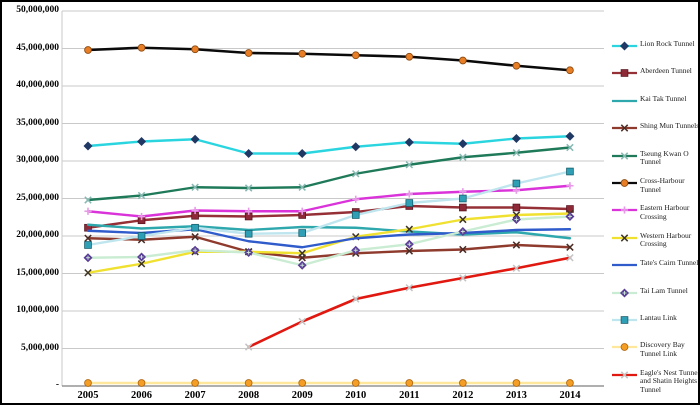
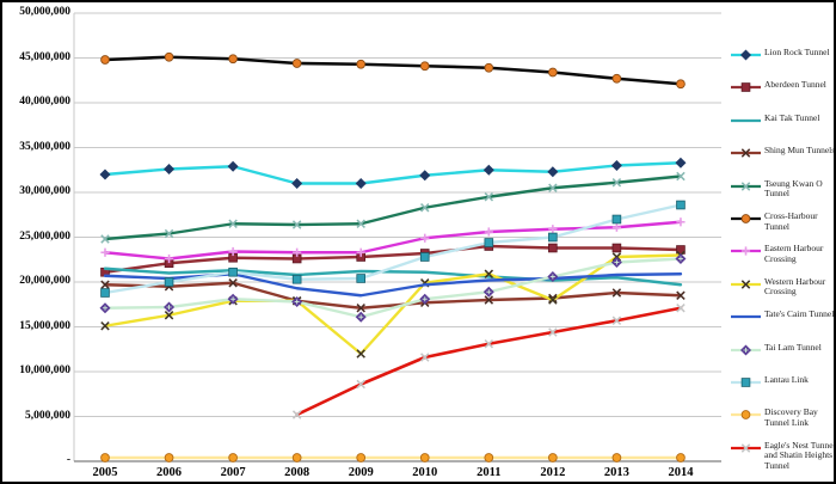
Western Harbour Crossing/2009: 18000000 -> 12000000
Western Harbour Crossing/2012: 22000000 -> 18000000
